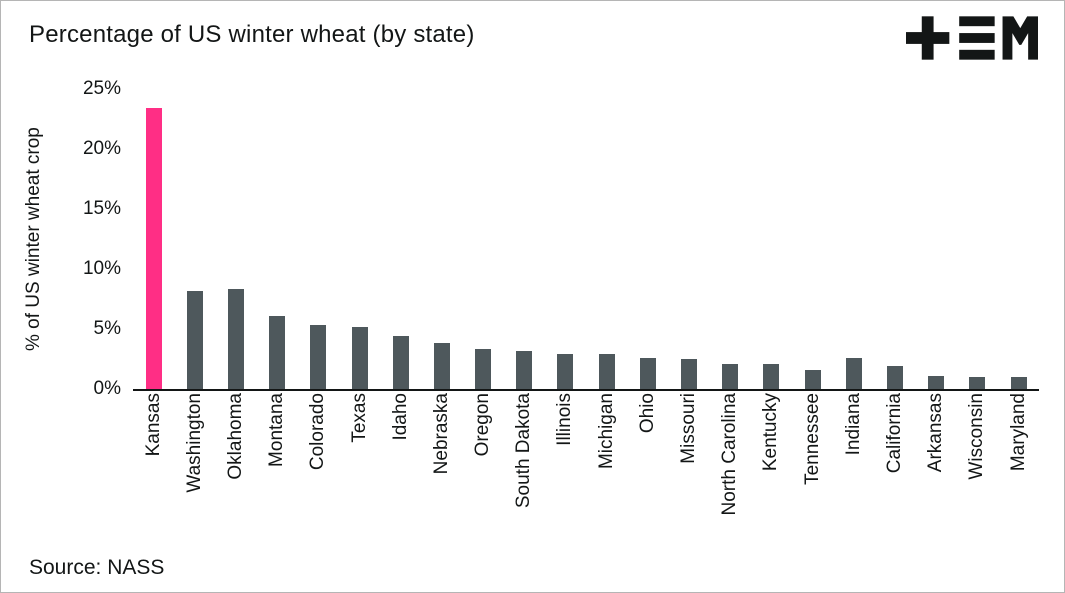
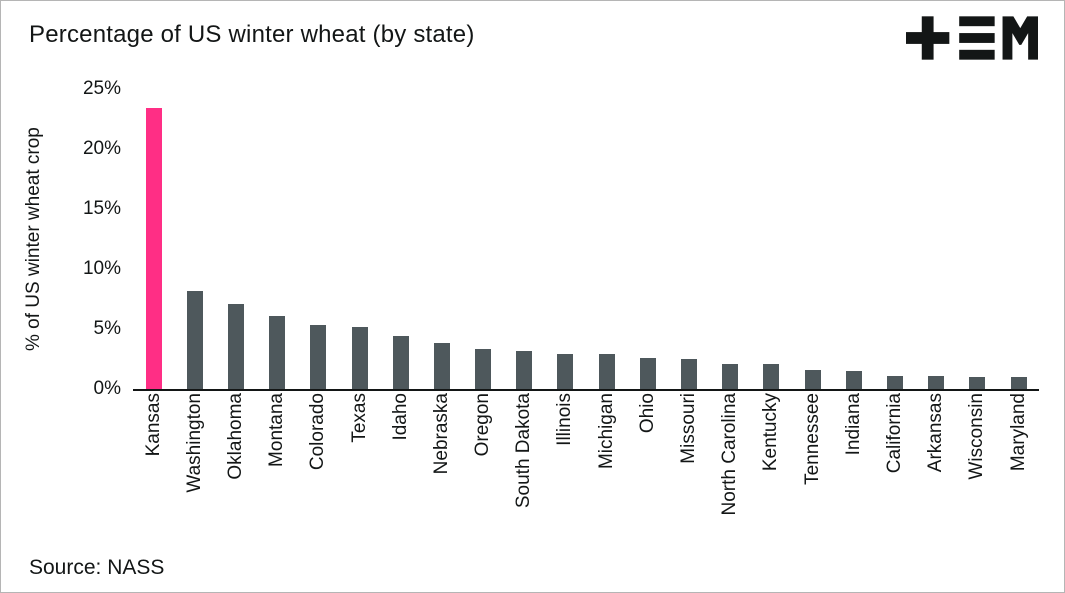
Oklahoma: 8.3% -> 7.1%
Indiana: 2.6% -> 1.5%
California: 1.9% -> 1.1%
